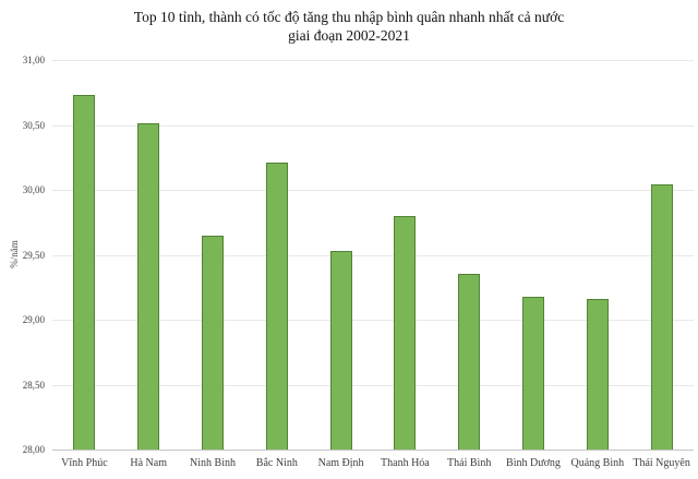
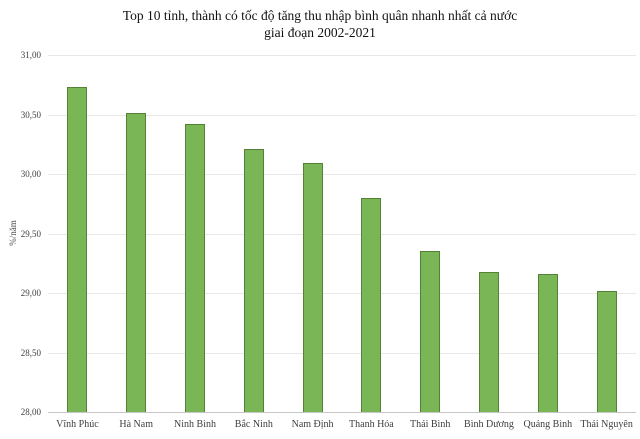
Ninh Bình: 29,65 -> 30,42
Nam Định: 29,53 -> 30,09
Thái Nguyên: 30,04 -> 29,02
